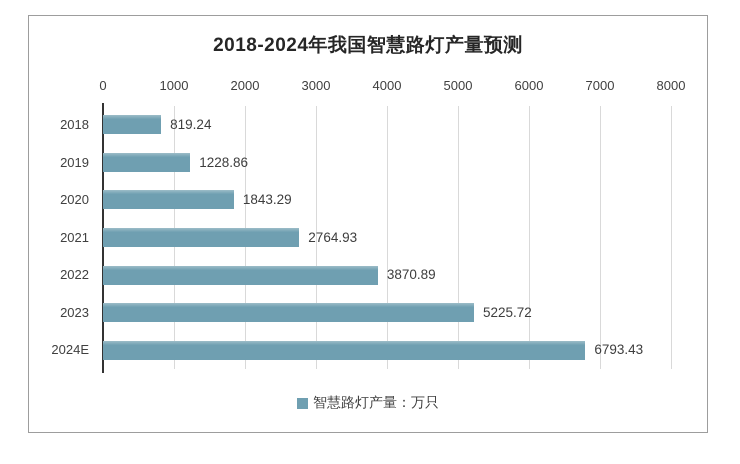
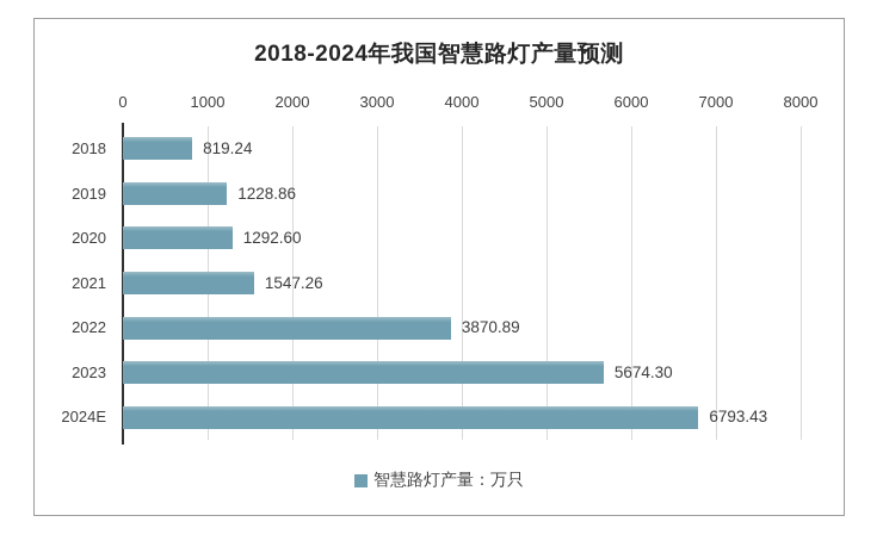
2020: 1843.29 -> 1292.60
2021: 2764.93 -> 1547.26
2023: 5225.72 -> 5674.30
